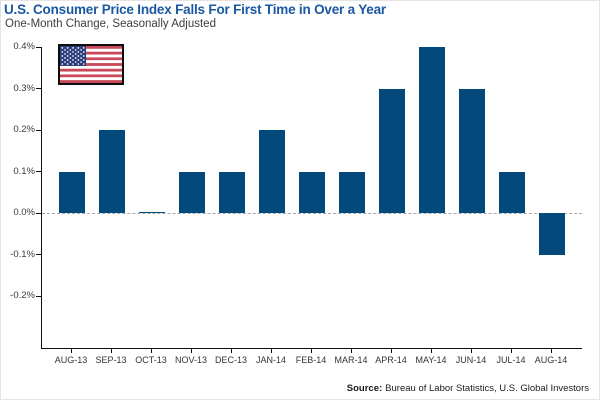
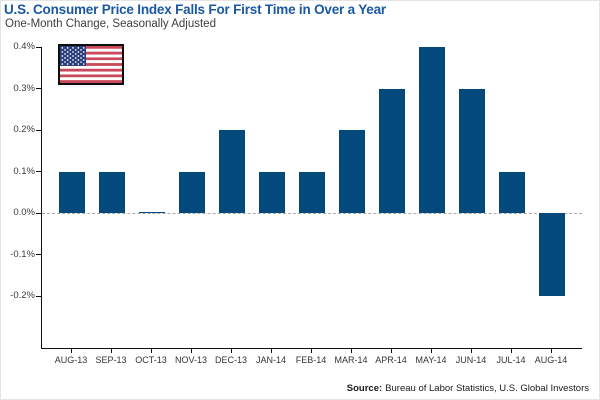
SEP-13: 0.2% -> 0.1%
DEC-13: 0.1% -> 0.2%
JAN-14: 0.2% -> 0.1%
MAR-14: 0.1% -> 0.2%
AUG-14: -0.1% -> -0.2%
